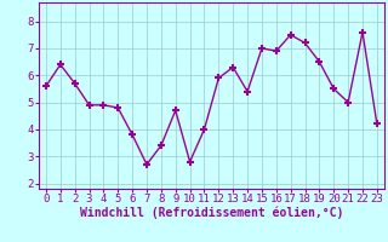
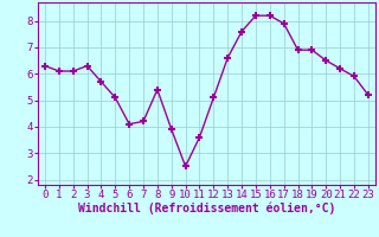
0: 5.6 -> 6.3
1: 6.4 -> 6.1
2: 5.7 -> 6.1
3: 4.9 -> 6.3
4: 4.9 -> 5.7
5: 4.8 -> 5.1
6: 3.8 -> 4.1
7: 2.7 -> 4.2
8: 3.4 -> 5.4
9: 4.7 -> 3.9
10: 2.8 -> 2.5
11: 4.0 -> 3.6
12: 5.9 -> 5.1
13: 6.3 -> 6.6
14: 5.4 -> 7.6
15: 7.0 -> 8.2
16: 6.9 -> 8.2
17: 7.5 -> 7.9
18: 7.2 -> 6.9
19: 6.5 -> 6.9
20: 5.5 -> 6.5
21: 5.0 -> 6.2
22: 7.6 -> 5.9
23: 4.2 -> 5.2
